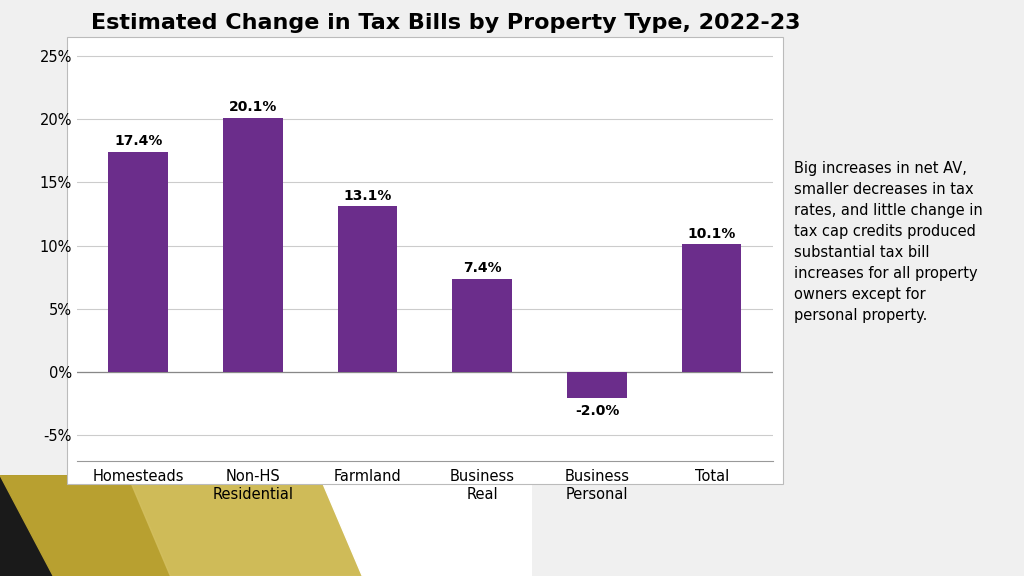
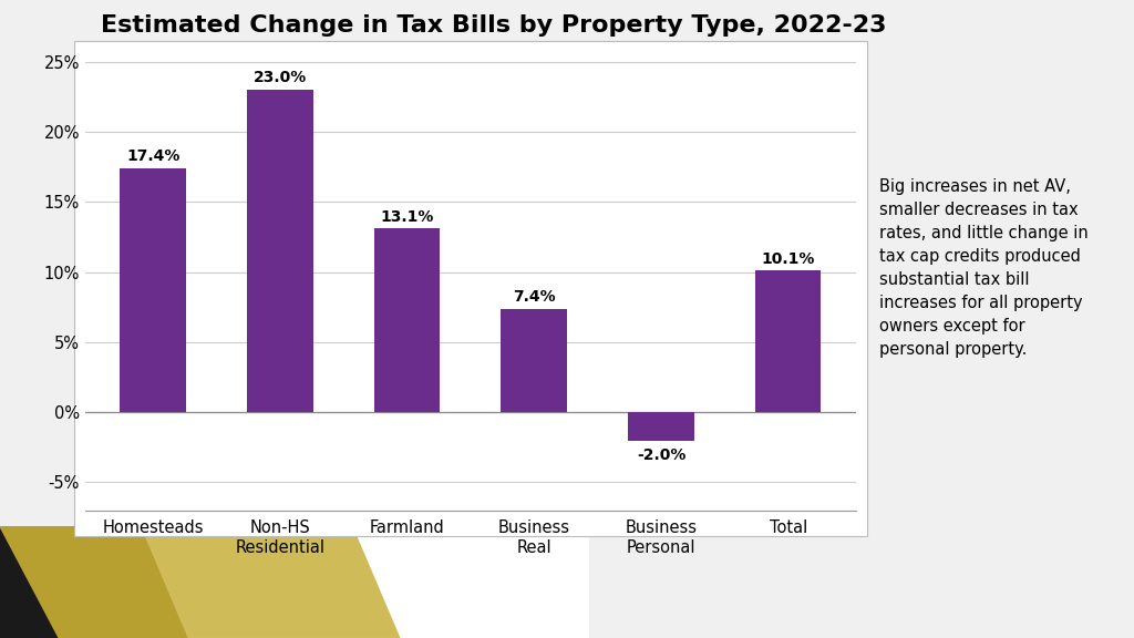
Non-HS Residential: 20.1% -> 23.0%
